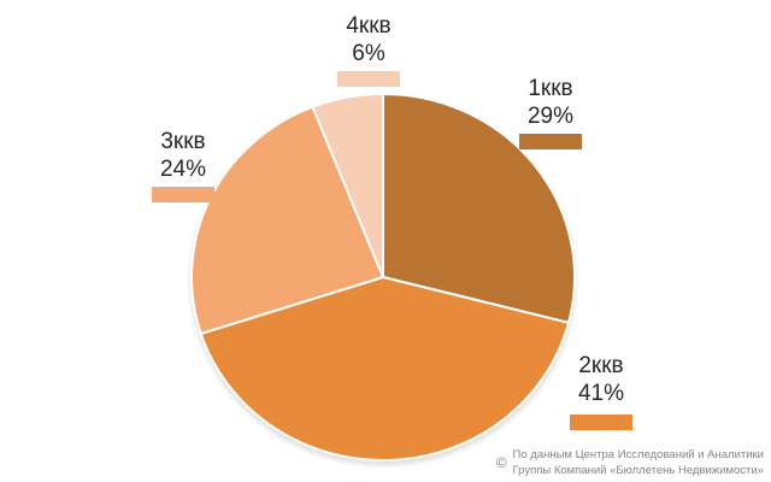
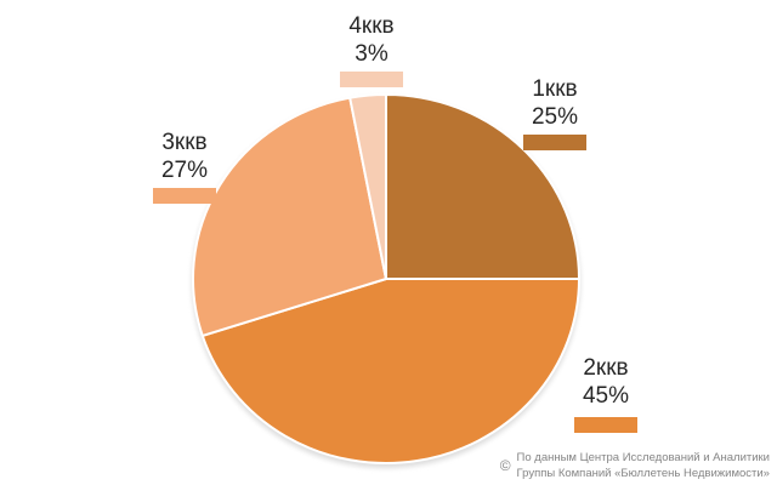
1ккв: 29% -> 25%
2ккв: 41% -> 45%
3ккв: 24% -> 27%
4ккв: 6% -> 3%
